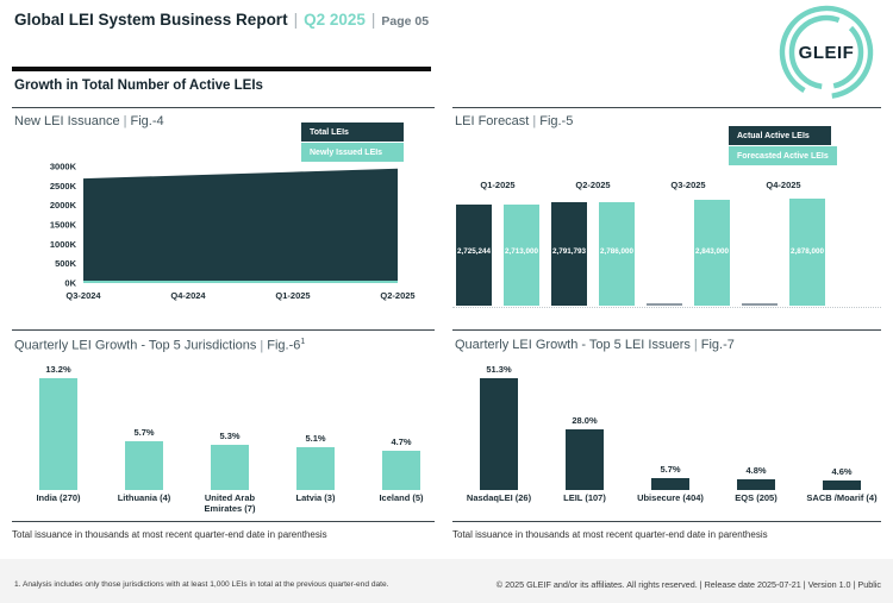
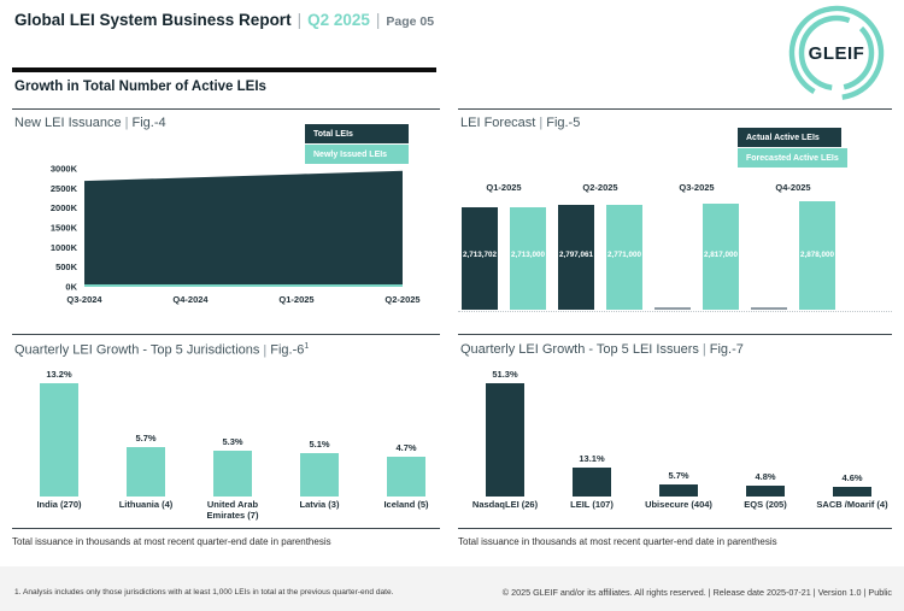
LEI Forecast/Actual Active LEIs/Q1-2025: 2,725,244 -> 2,713,702
LEI Forecast/Actual Active LEIs/Q2-2025: 2,791,793 -> 2,797,061
LEI Forecast/Forecasted Active LEIs/Q2-2025: 2,786,000 -> 2,771,000
LEI Forecast/Forecasted Active LEIs/Q3-2025: 2,843,000 -> 2,817,000
Quarterly LEI Growth - Top 5 LEI Issuers/LEIL (107): 28.0% -> 13.1%
